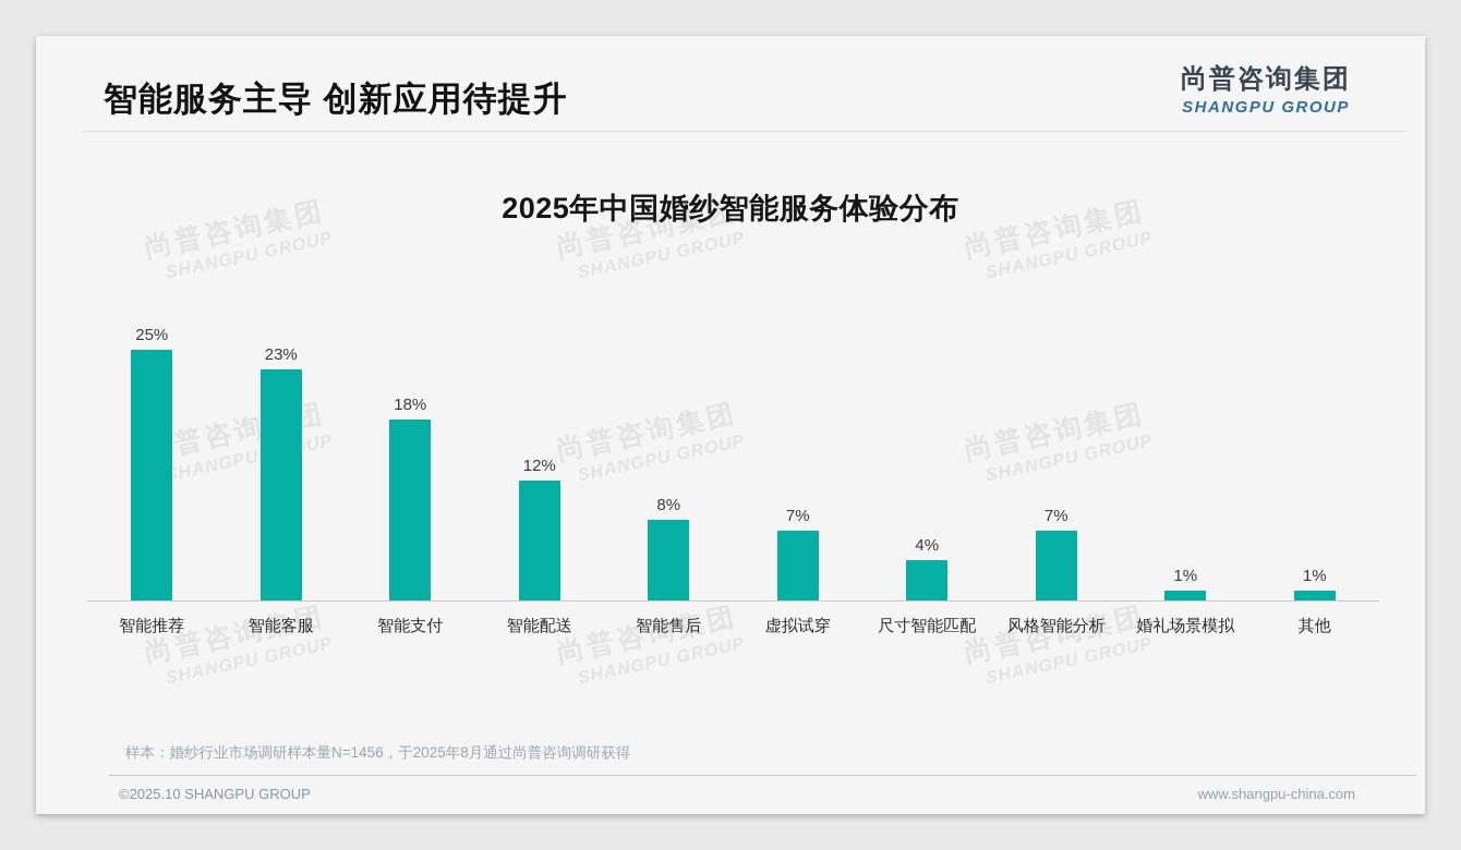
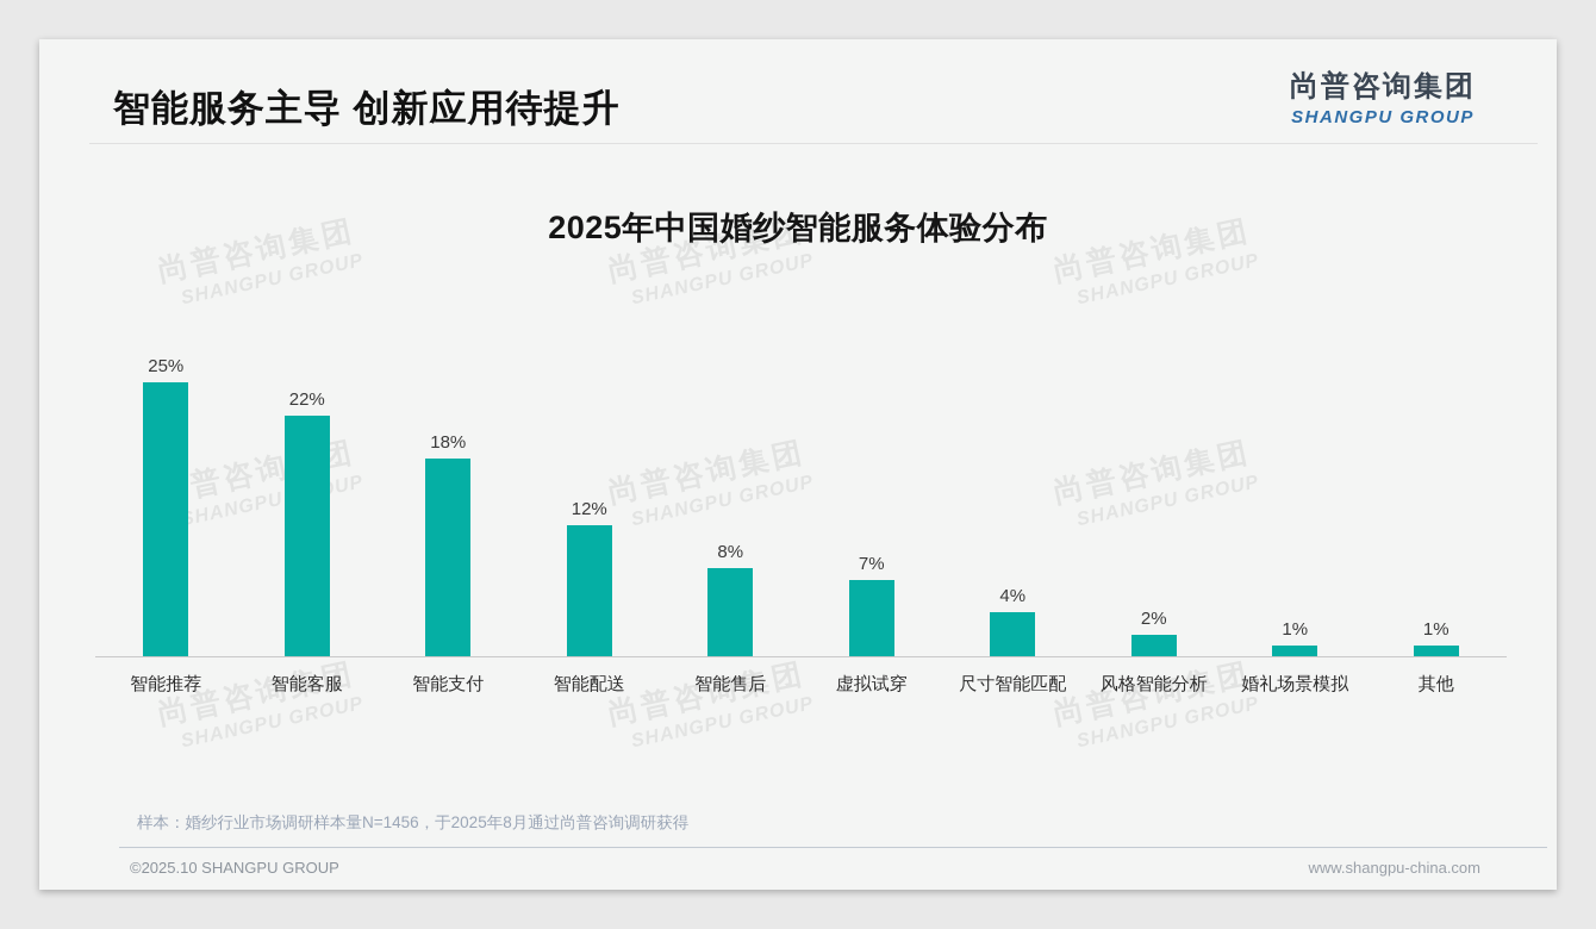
智能客服: 23% -> 22%
风格智能分析: 7% -> 2%
